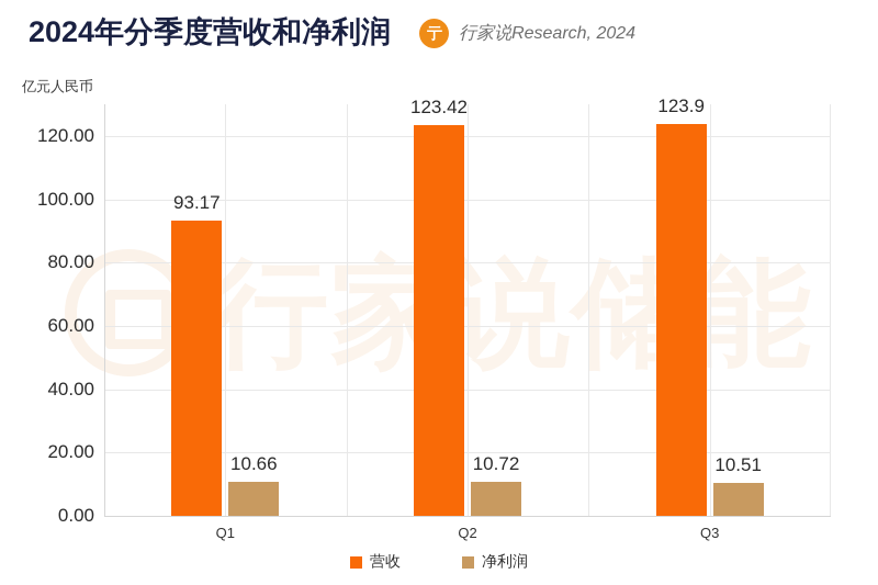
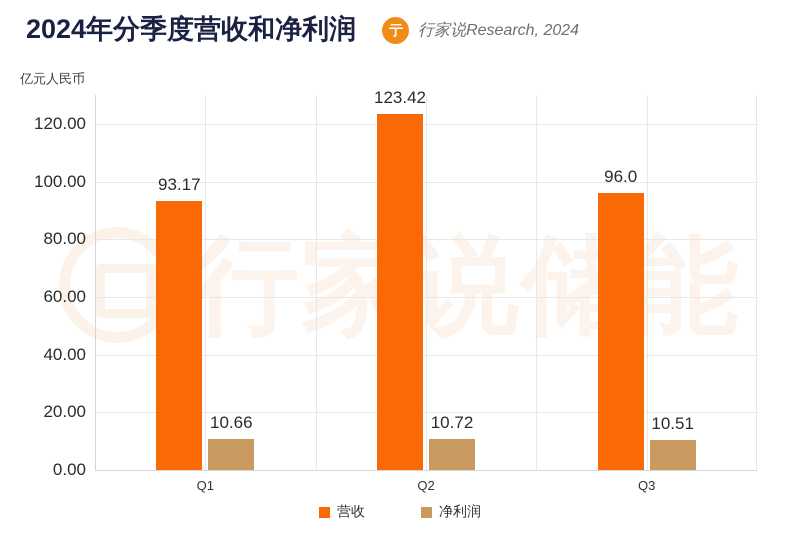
营收/Q3: 123.9 -> 96.0
